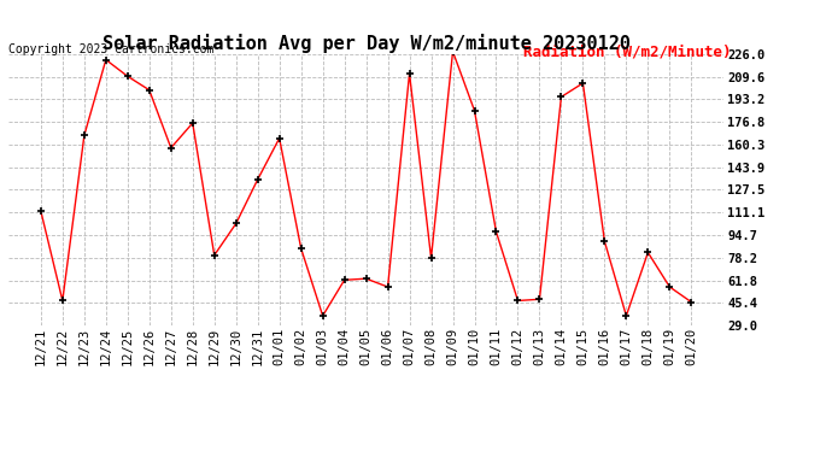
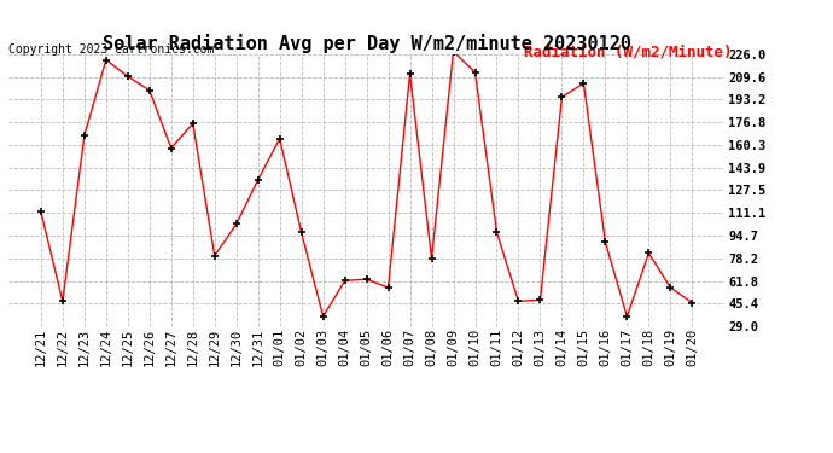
01/02: 85 -> 97
01/10: 185 -> 213
